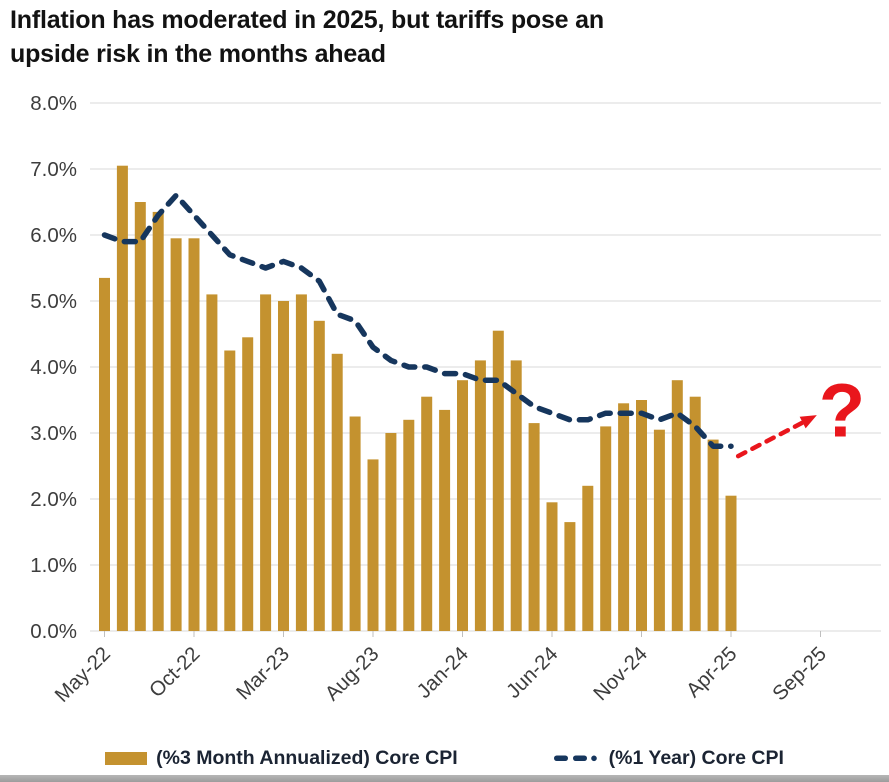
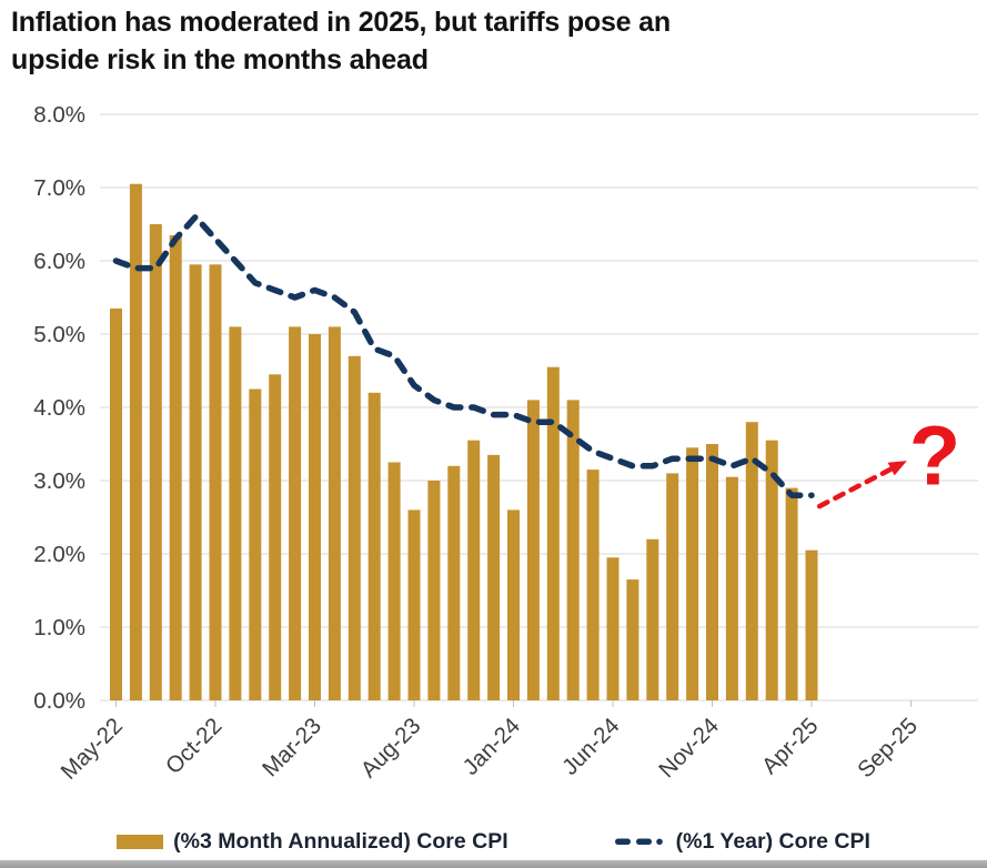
(%3 Month Annualized) Core CPI/Jan-24: 3.8% -> 2.6%
